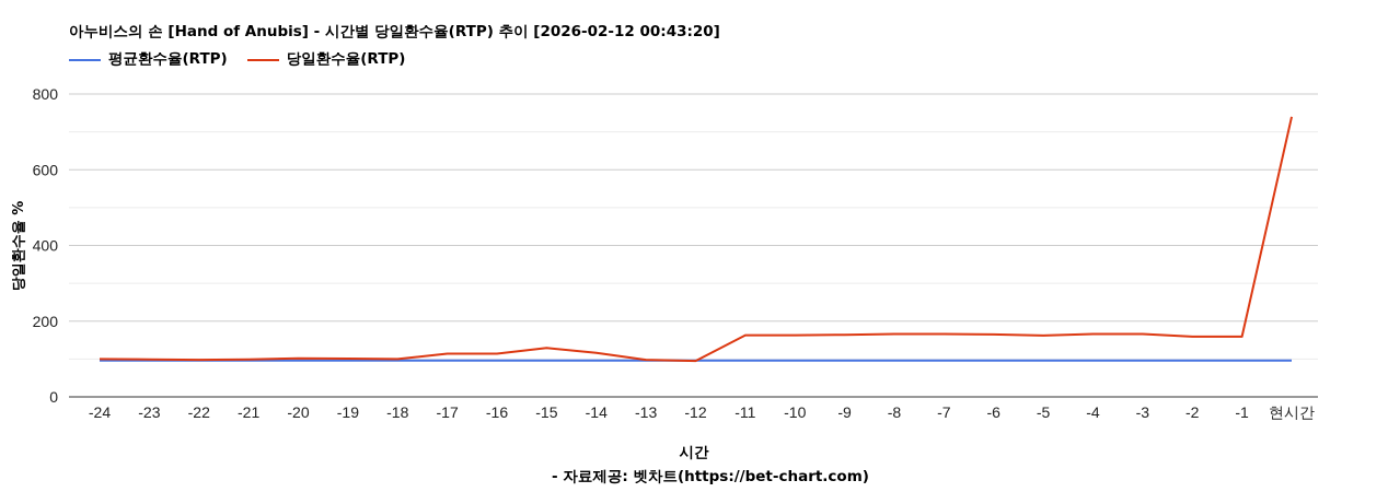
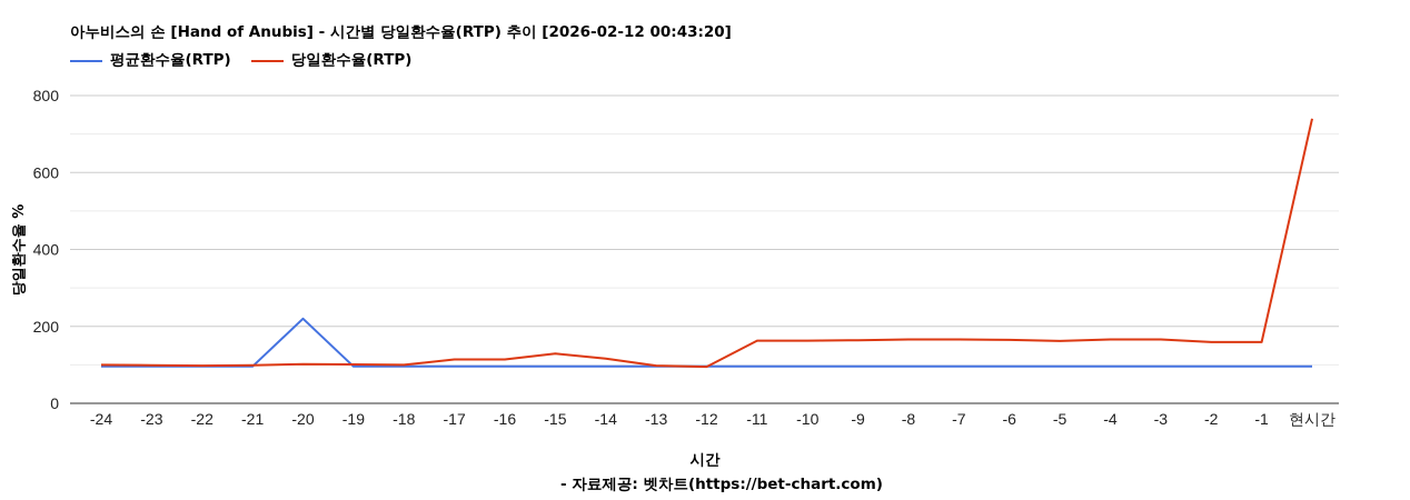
평균환수율(RTP)/-20: 100 -> 220
